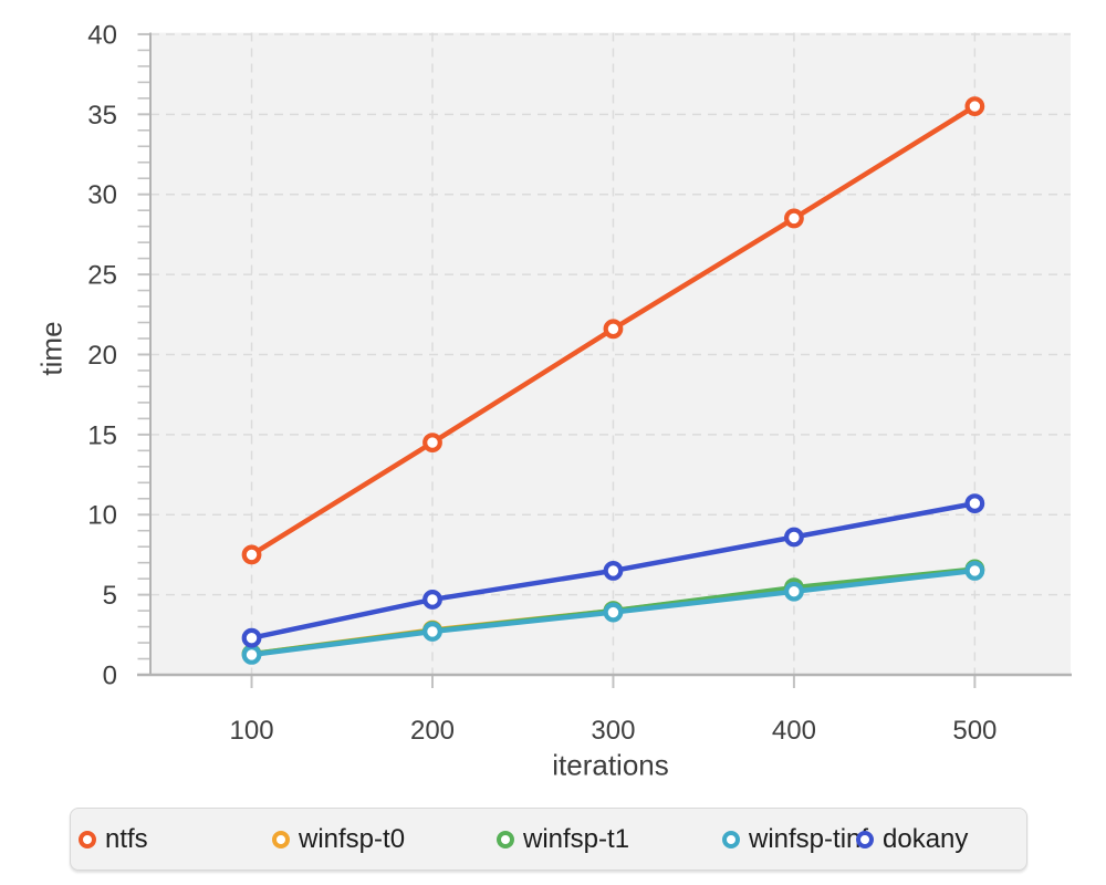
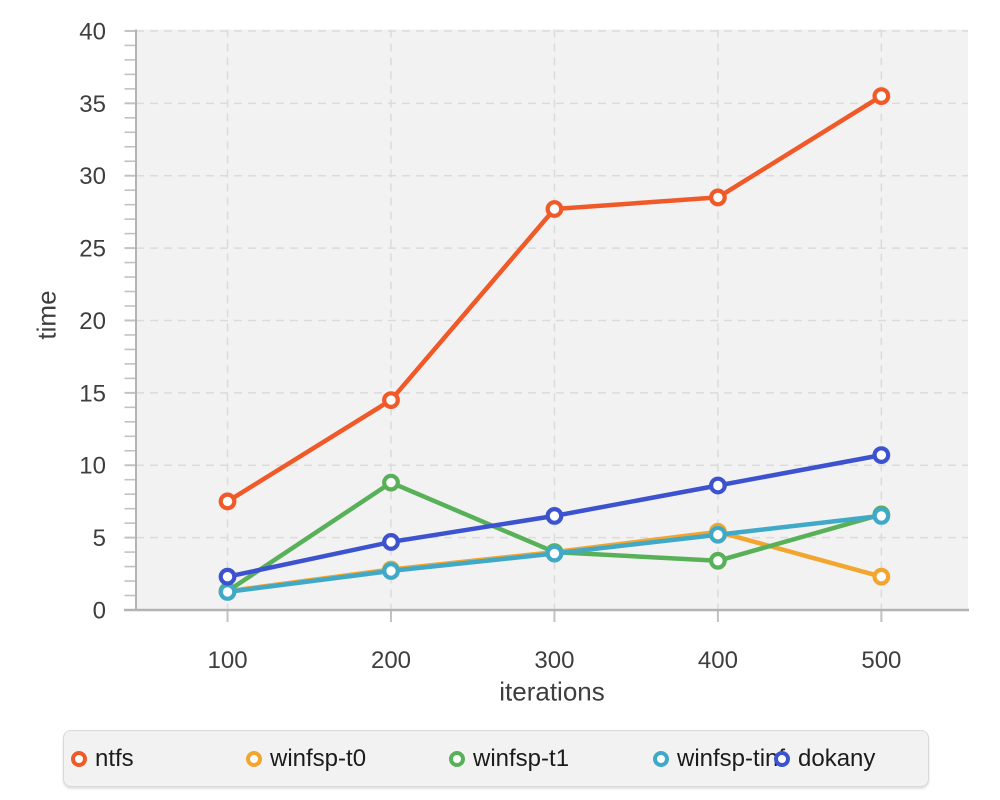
winfsp-t1/200: 2.8 -> 8.8
ntfs/300: 21.6 -> 27.7
winfsp-t1/400: 5.5 -> 3.4
winfsp-t0/500: 6.5 -> 2.3
